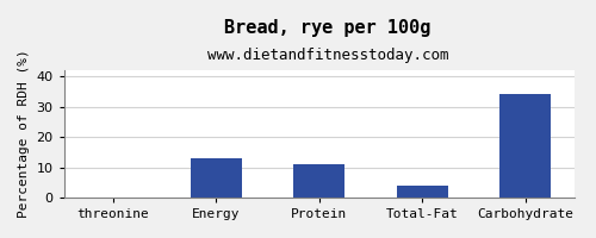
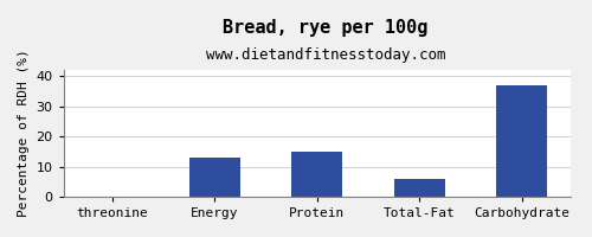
Protein: 11 -> 15
Total-Fat: 4 -> 6
Carbohydrate: 34 -> 37
